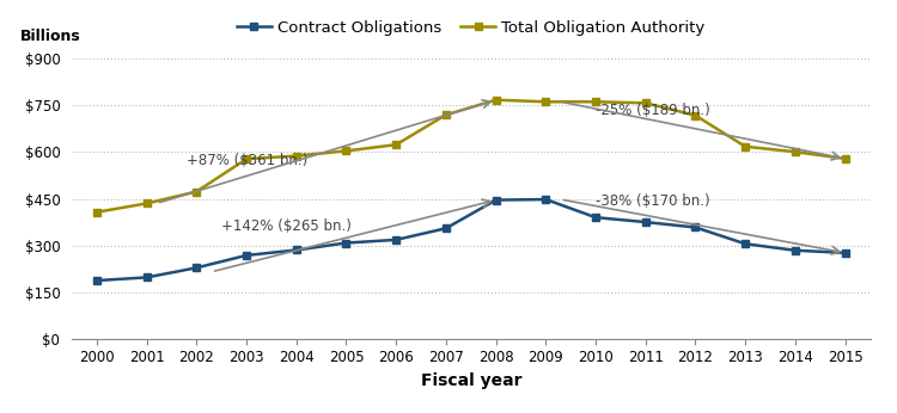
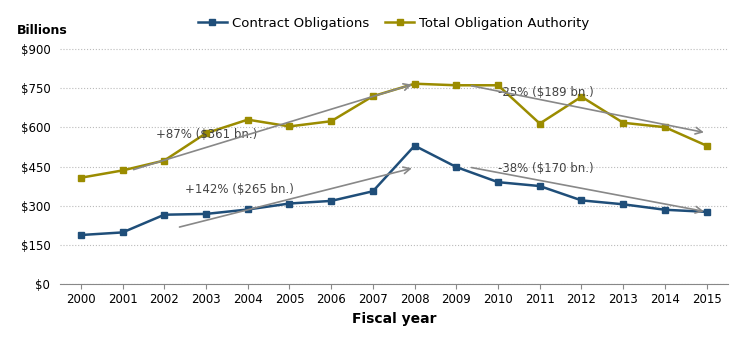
Contract Obligations/2002: $228 -> $265
Total Obligation Authority/2004: $588 -> $630
Contract Obligations/2008: $446 -> $530
Total Obligation Authority/2011: $758 -> $615
Contract Obligations/2012: $358 -> $320
Total Obligation Authority/2015: $579 -> $530
